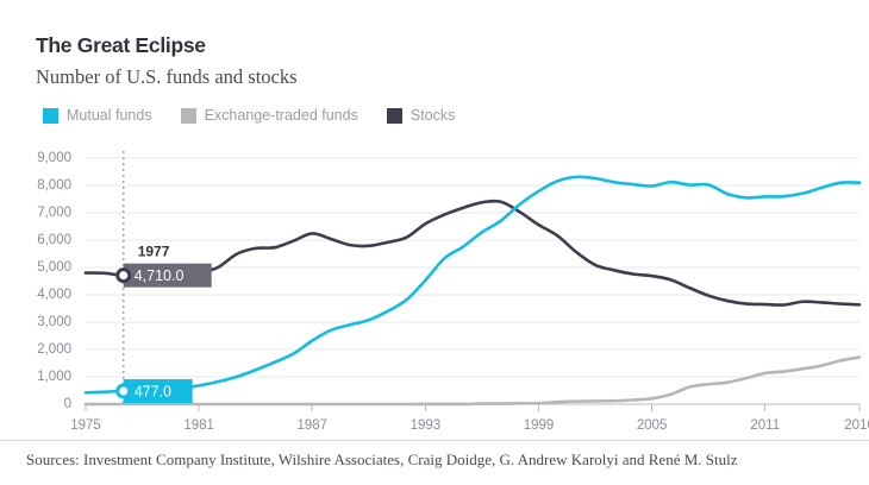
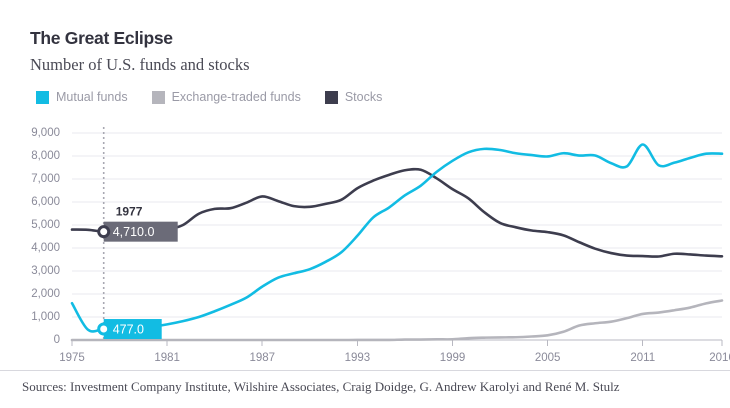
Mutual funds/1975: 400 -> 1600
Mutual funds/2011: 7600 -> 8500
